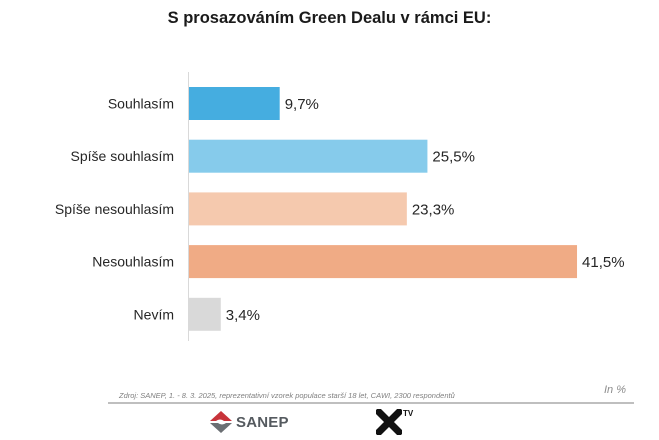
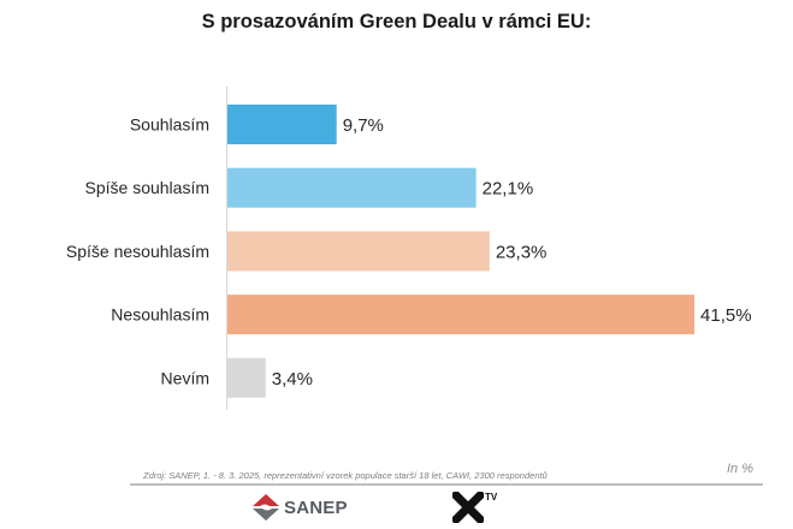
Spíše souhlasím: 25,5% -> 22,1%
